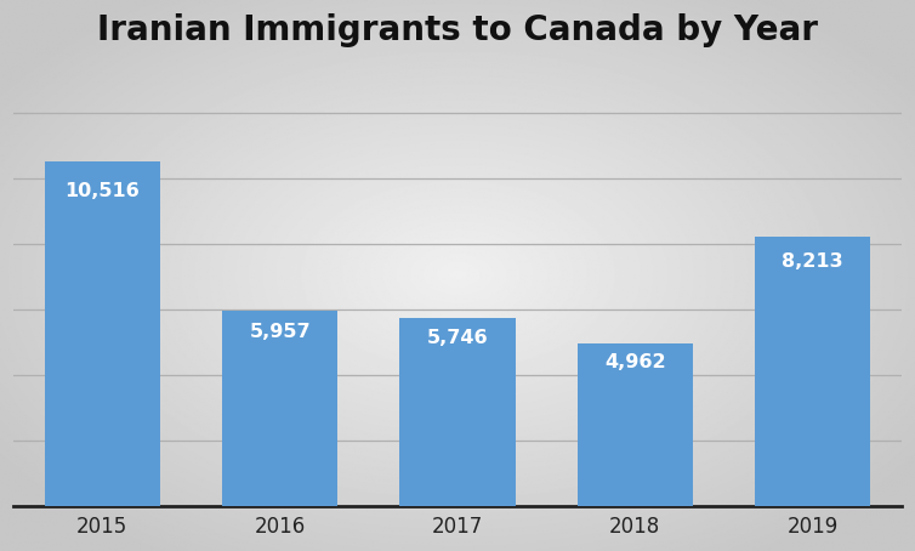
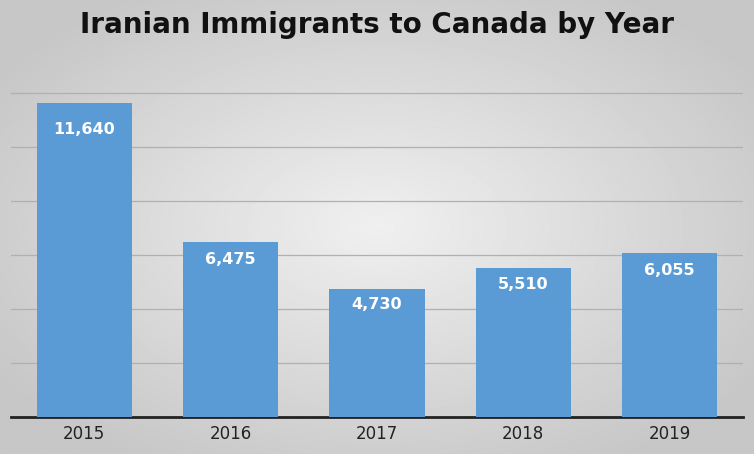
2015: 10,516 -> 11,640
2016: 5,957 -> 6,475
2017: 5,746 -> 4,730
2018: 4,962 -> 5,510
2019: 8,213 -> 6,055
